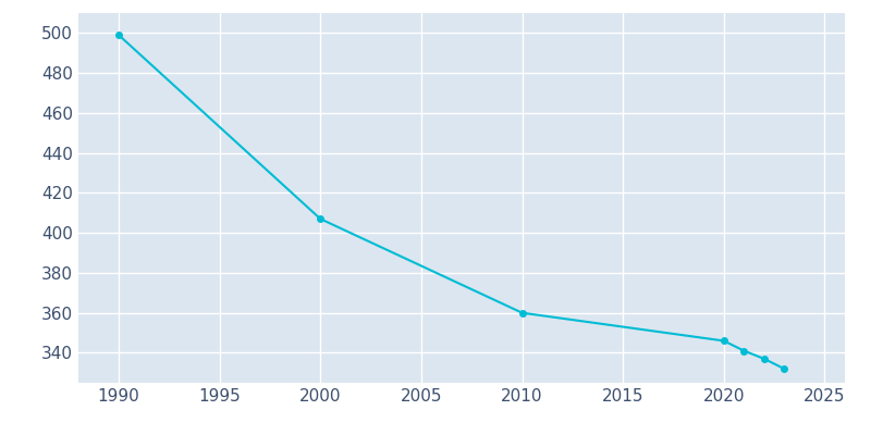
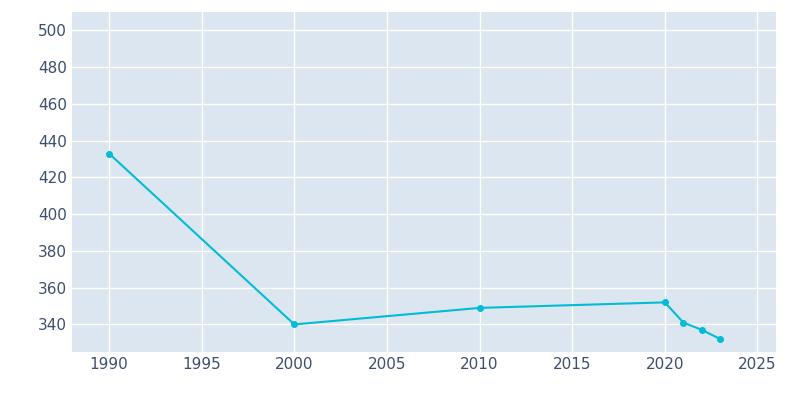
1990: 499 -> 433
2000: 407 -> 340
2010: 360 -> 349
2020: 346 -> 352
